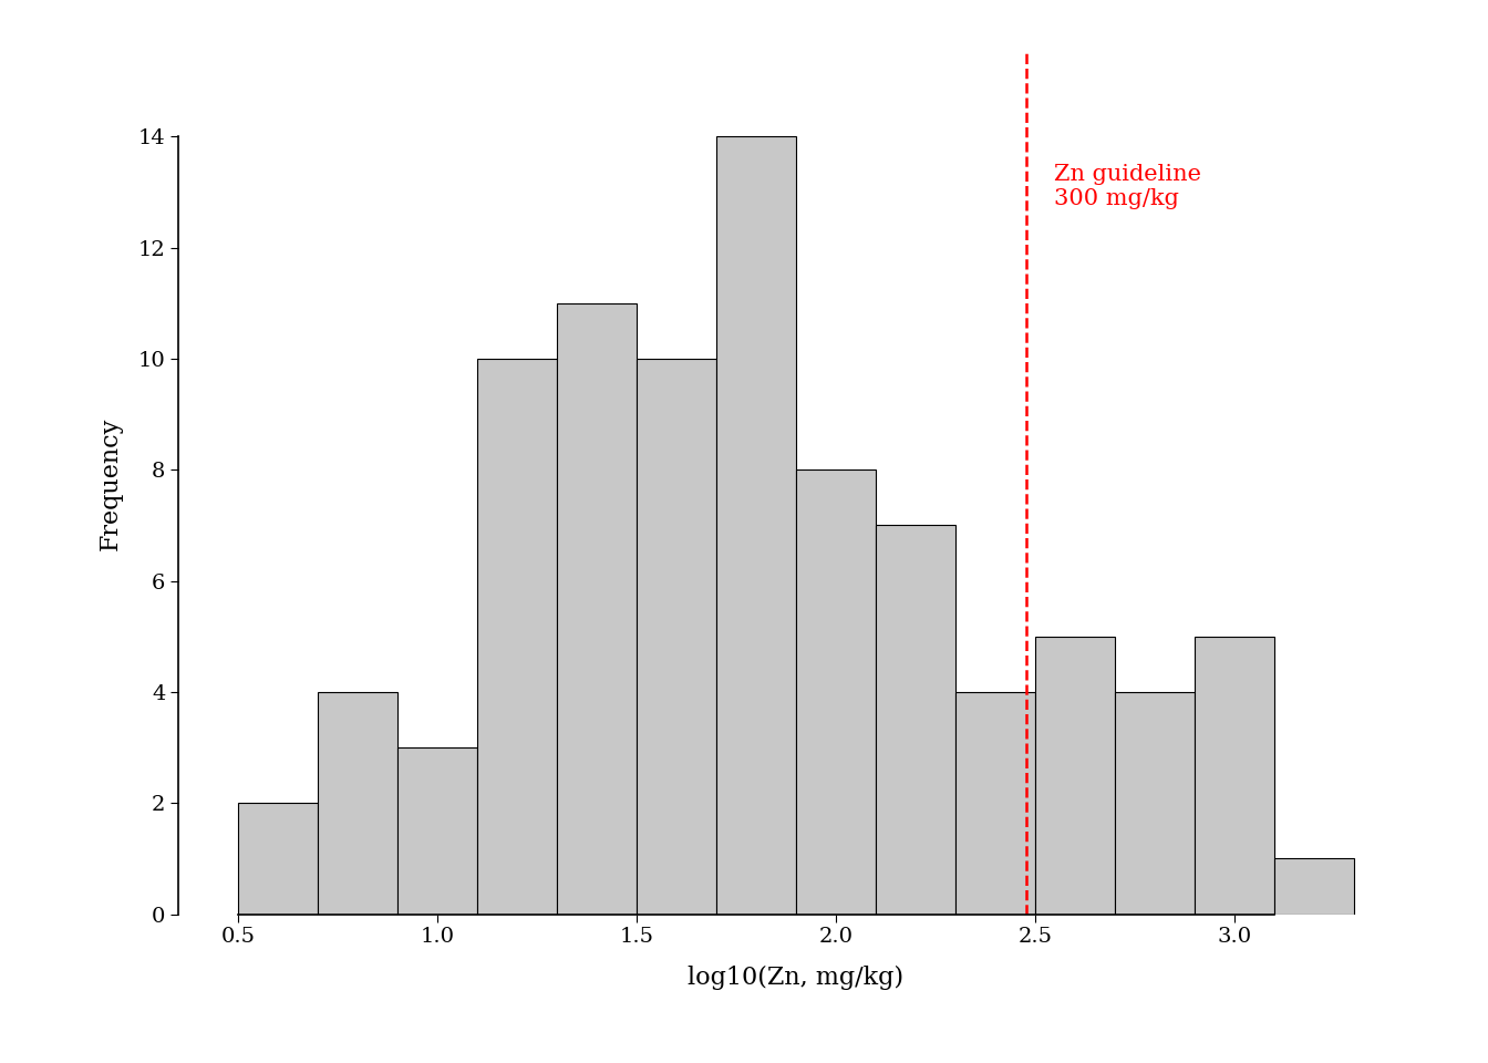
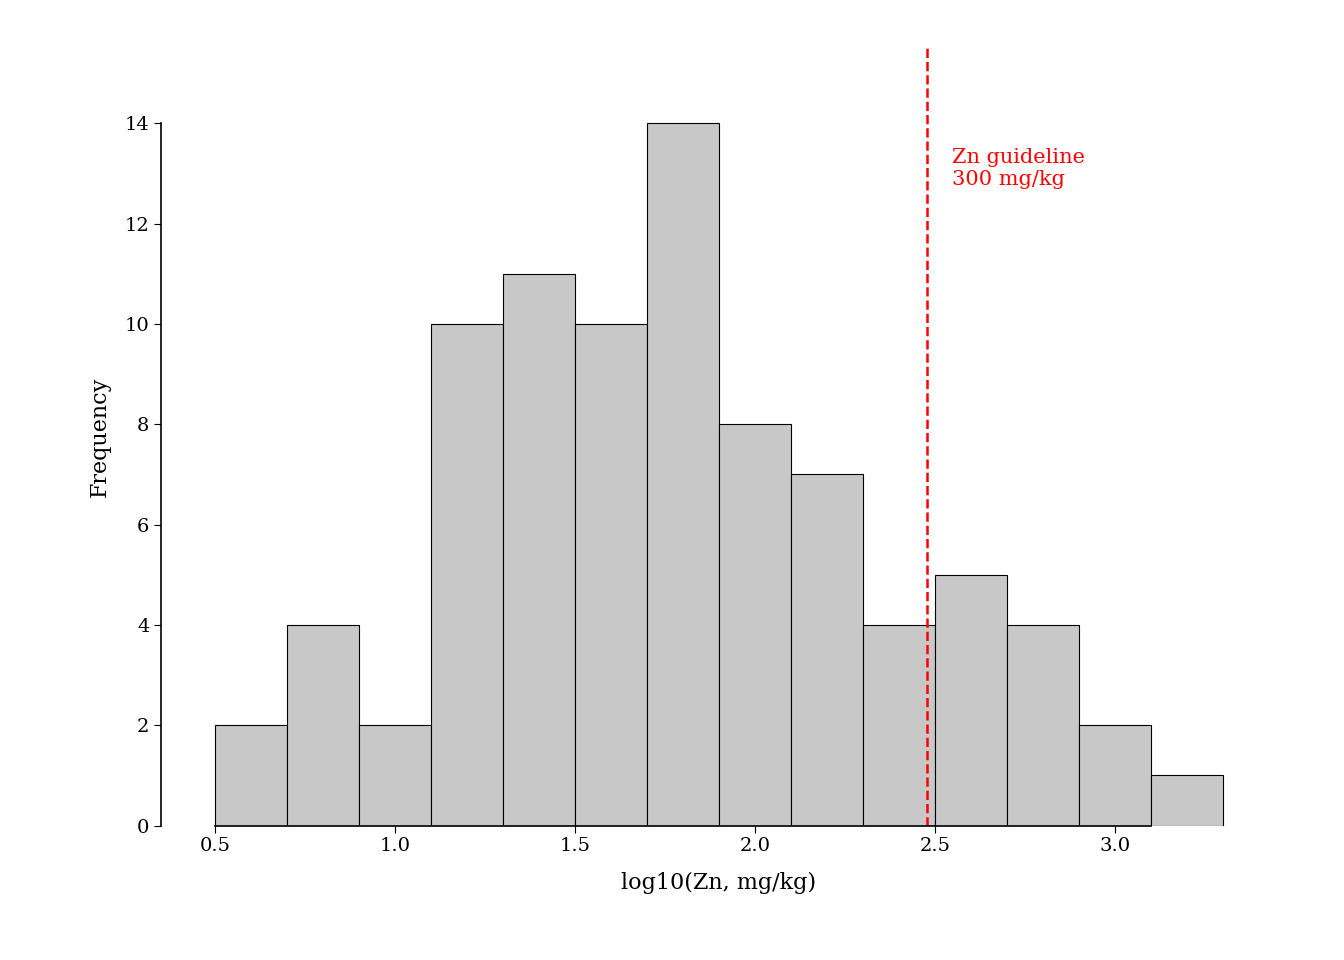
1.0: 3 -> 2
3.0: 5 -> 2
